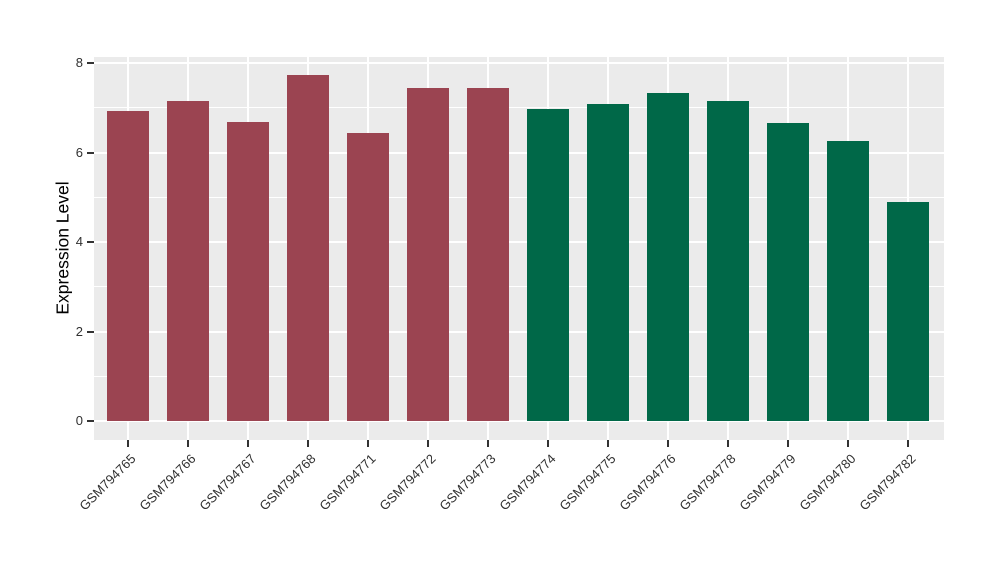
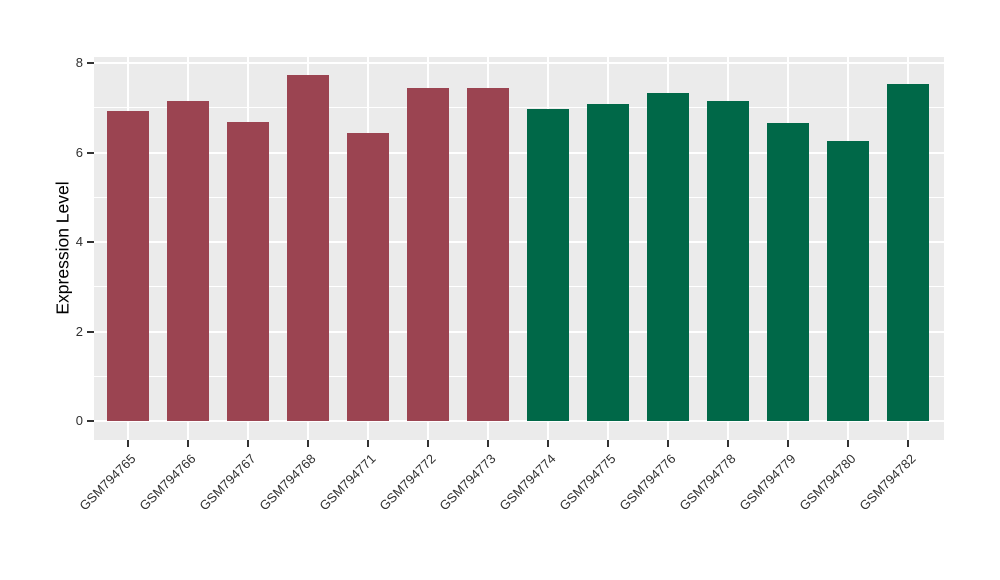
GSM794782: 4.9 -> 7.5
